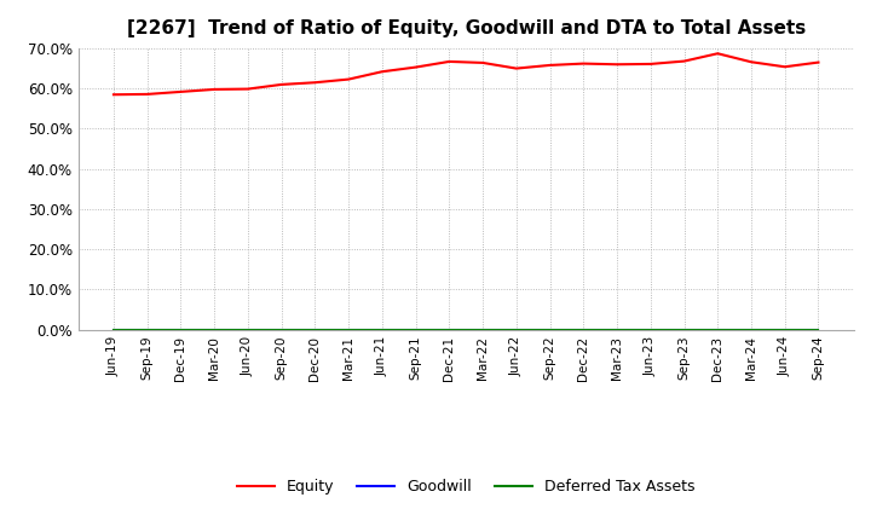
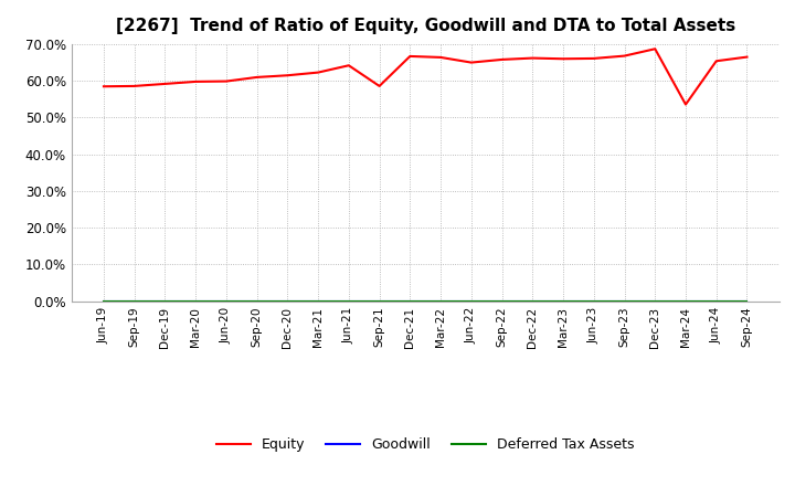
Equity/Sep-21: 65.2% -> 58.5%
Equity/Mar-24: 66.5% -> 53.5%
